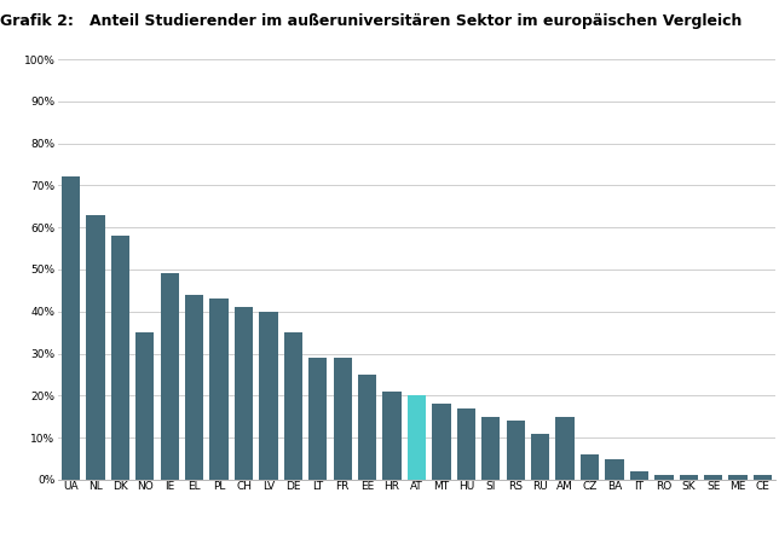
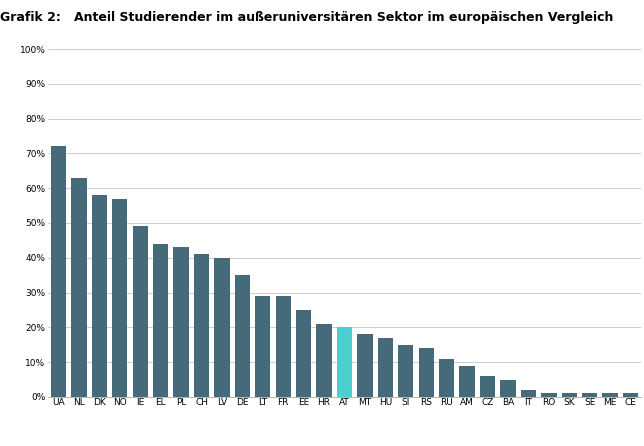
NO: 35% -> 57%
AM: 15% -> 9%
